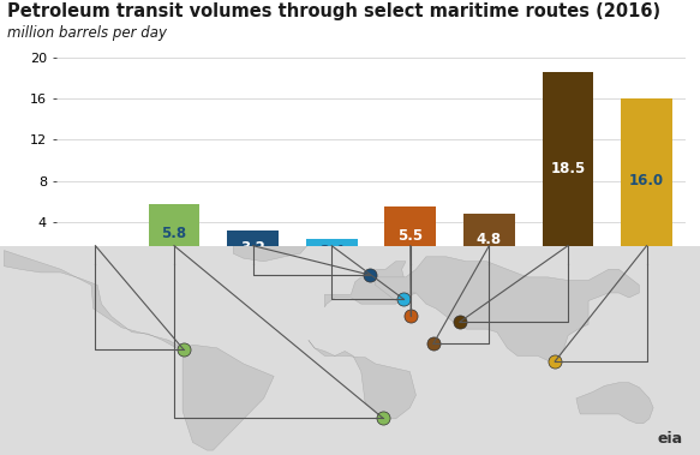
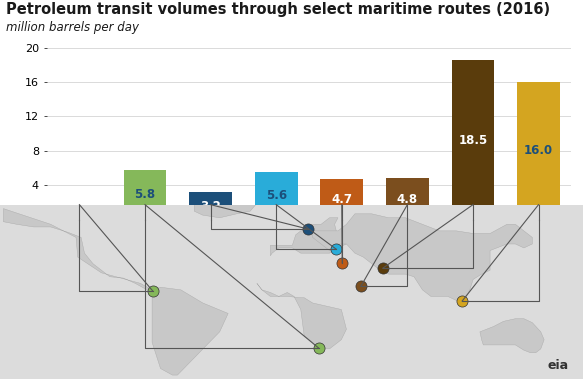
Turkish Straits: 2.4 -> 5.6
Suez Canal and SUMED pipeline: 5.5 -> 4.7
